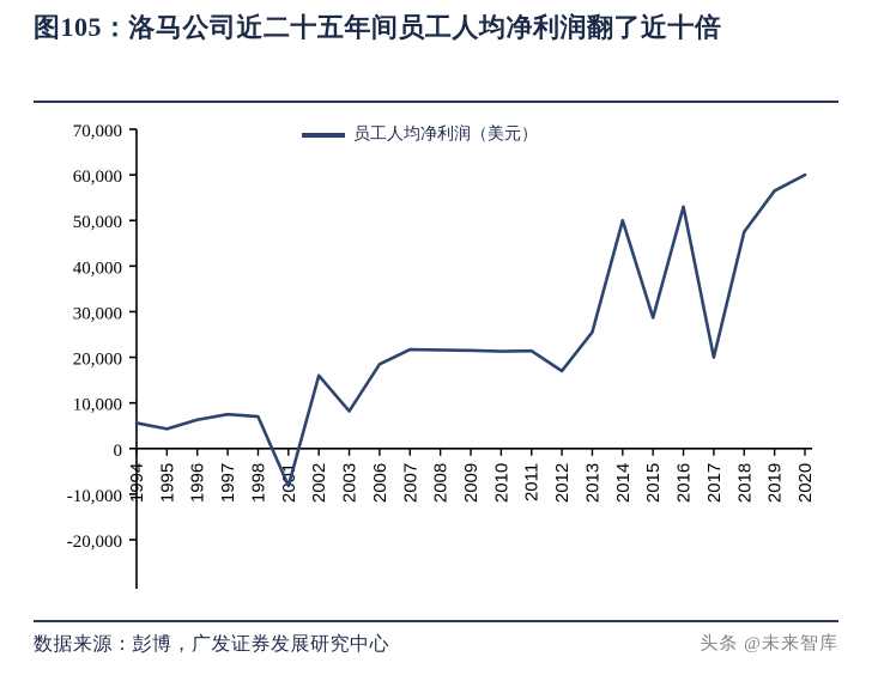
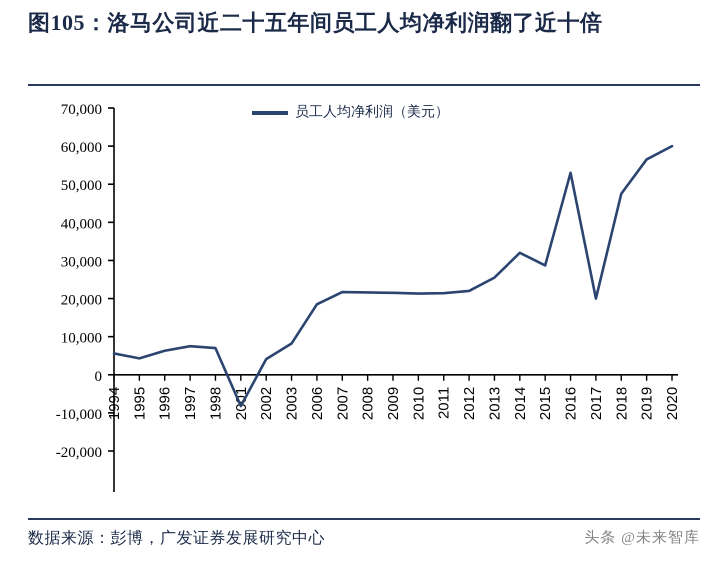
2002: 16000 -> 4000
2012: 17000 -> 22000
2014: 50000 -> 32000
